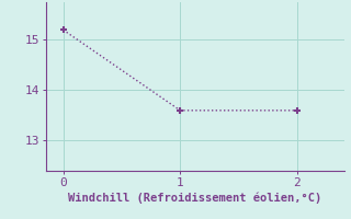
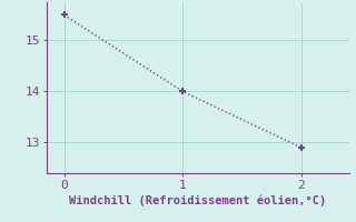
0: 15.2 -> 15.5
1: 13.6 -> 14.0
2: 13.6 -> 12.9
